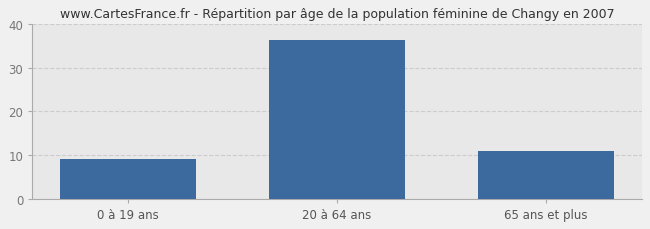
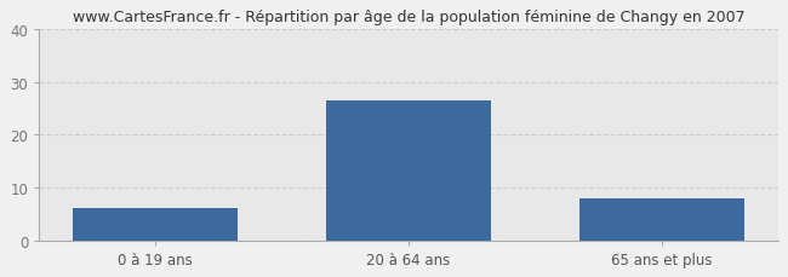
0 à 19 ans: 9.0 -> 6.0
20 à 64 ans: 36.5 -> 26.5
65 ans et plus: 11.0 -> 8.0
